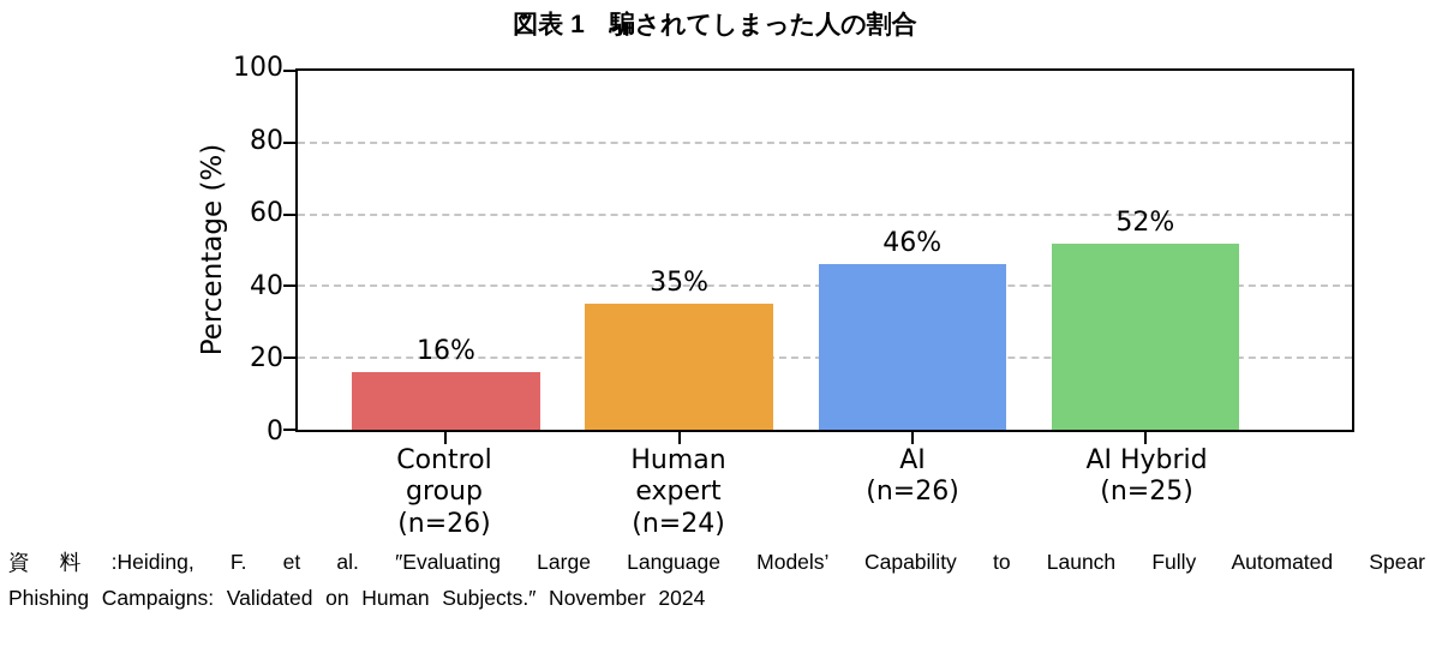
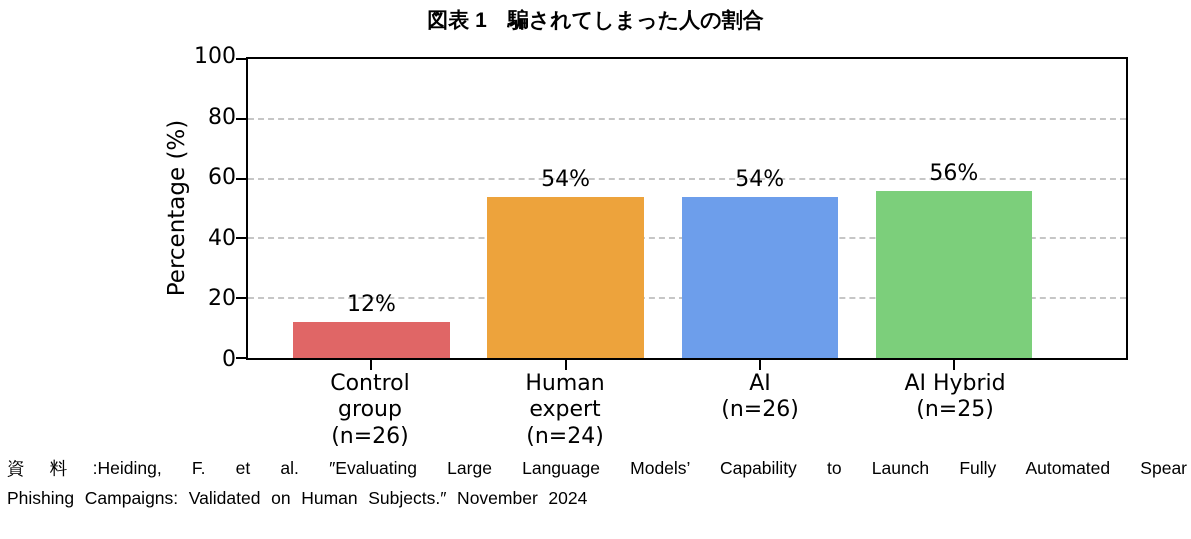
Control group (n=26): 16% -> 12%
Human expert (n=24): 35% -> 54%
AI (n=26): 46% -> 54%
AI Hybrid (n=25): 52% -> 56%
